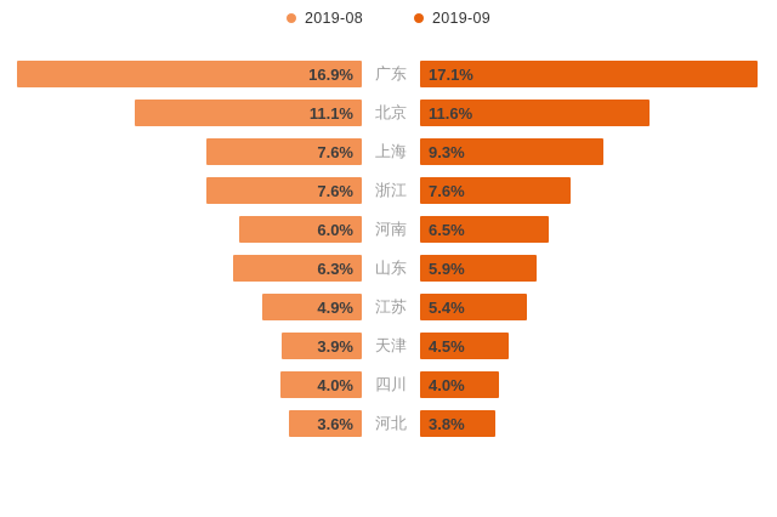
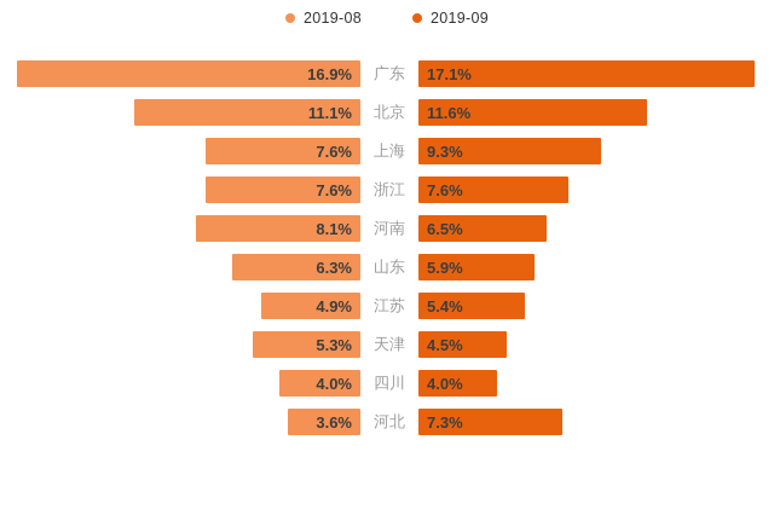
2019-08/河南: 6.0% -> 8.1%
2019-08/天津: 3.9% -> 5.3%
2019-09/河北: 3.8% -> 7.3%
